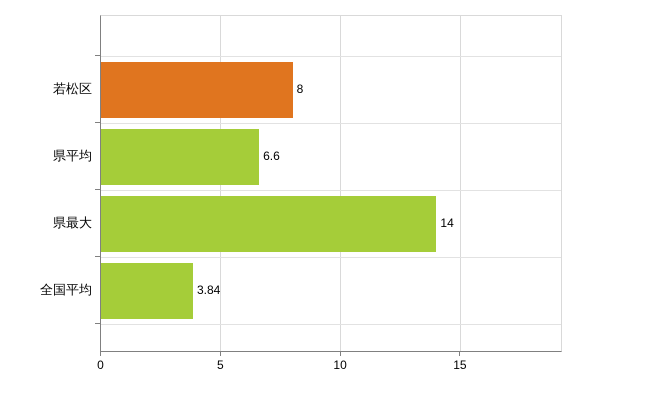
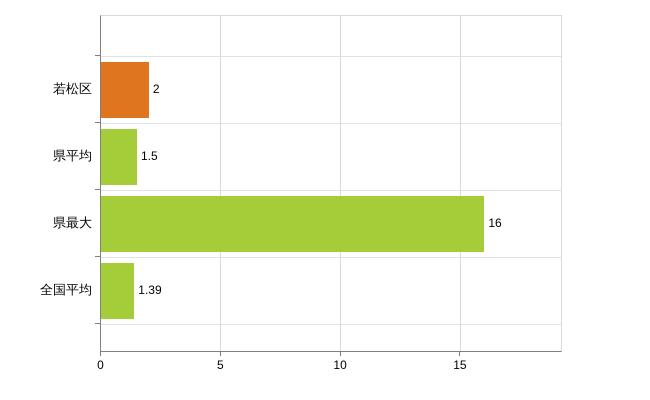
若松区: 8 -> 2
県平均: 6.6 -> 1.5
県最大: 14 -> 16
全国平均: 3.84 -> 1.39
